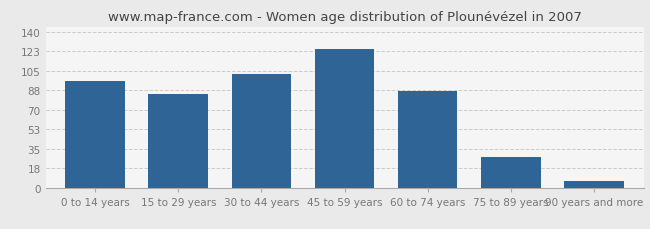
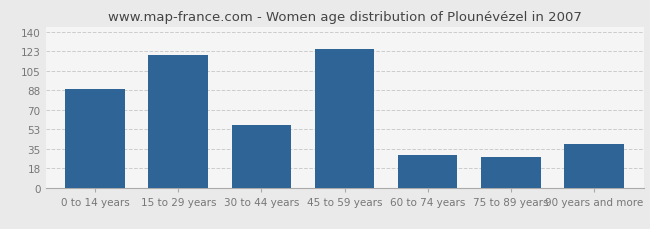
0 to 14 years: 96 -> 89
15 to 29 years: 84 -> 119
30 to 44 years: 102 -> 56
60 to 74 years: 87 -> 29
90 years and more: 6 -> 39
